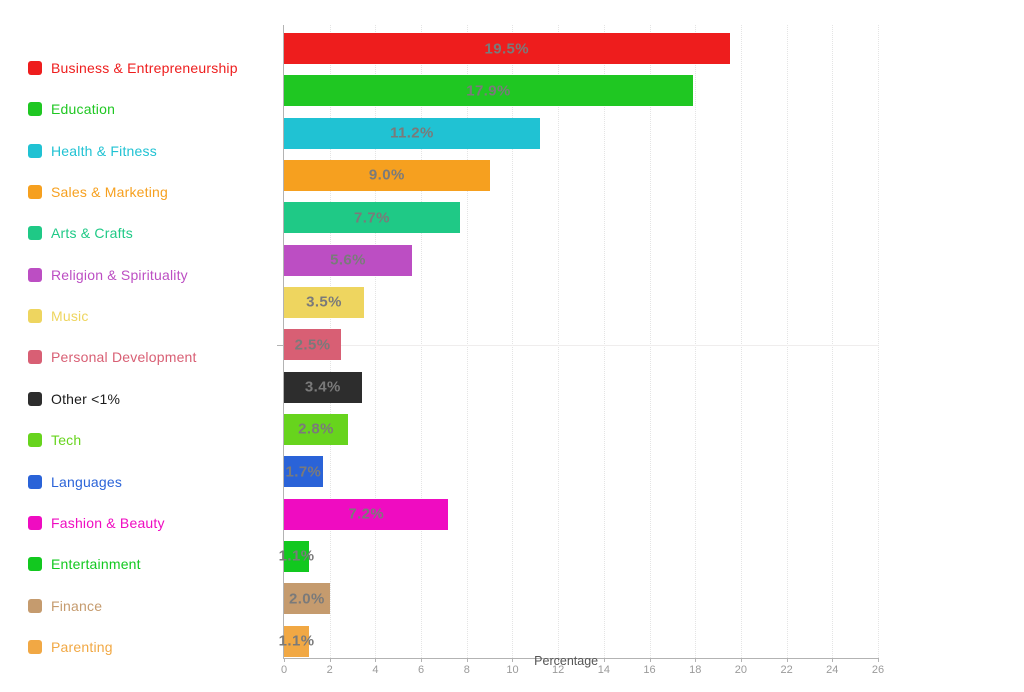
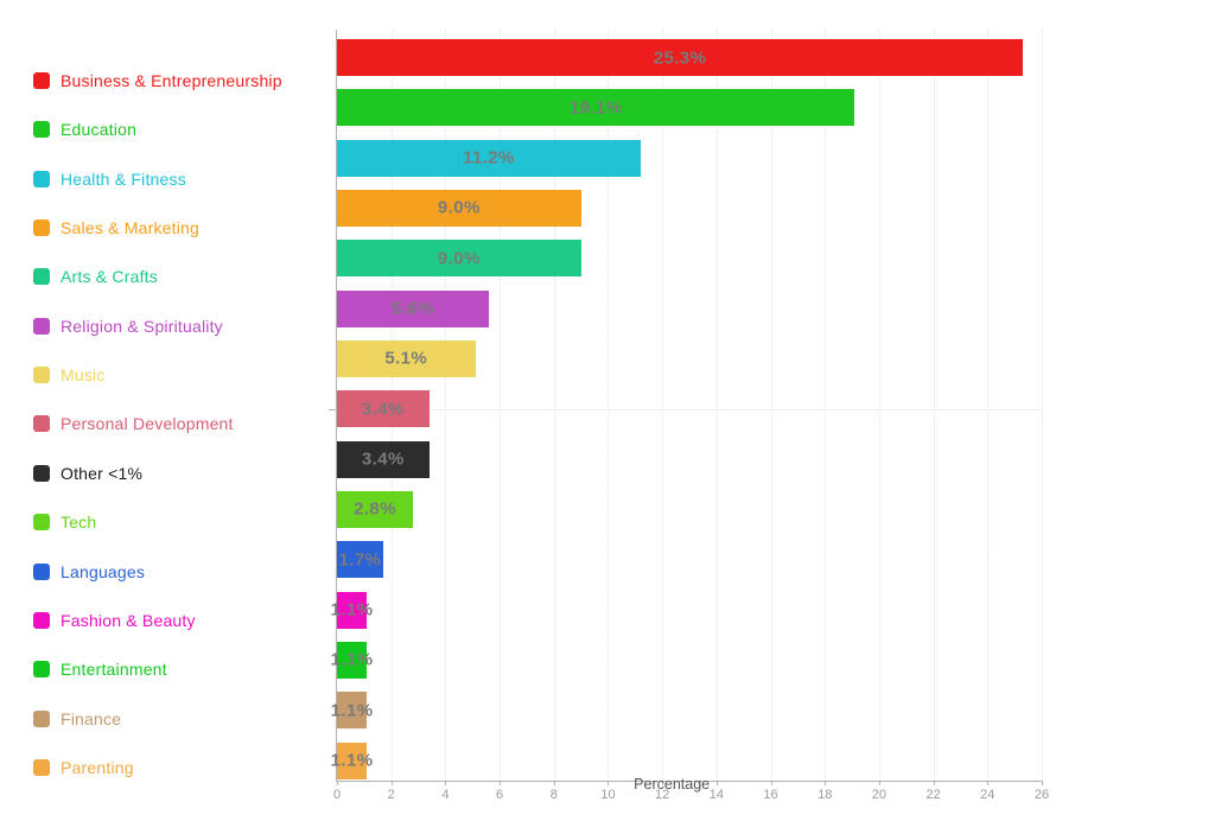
Business & Entrepreneurship: 19.5% -> 25.3%
Education: 17.9% -> 19.1%
Arts & Crafts: 7.7% -> 9.0%
Music: 3.5% -> 5.1%
Personal Development: 2.5% -> 3.4%
Fashion & Beauty: 7.2% -> 1.1%
Finance: 2.0% -> 1.1%
